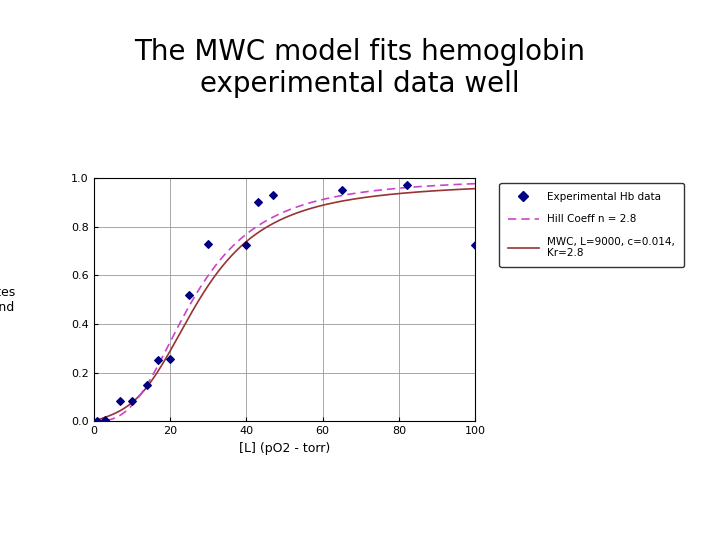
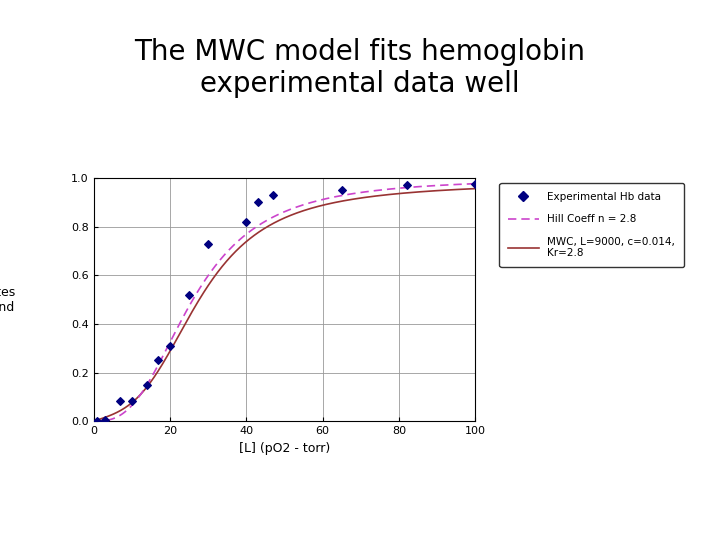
Experimental Hb data/20: 0.255 -> 0.310
Experimental Hb data/40: 0.725 -> 0.820
Experimental Hb data/100: 0.725 -> 0.975
